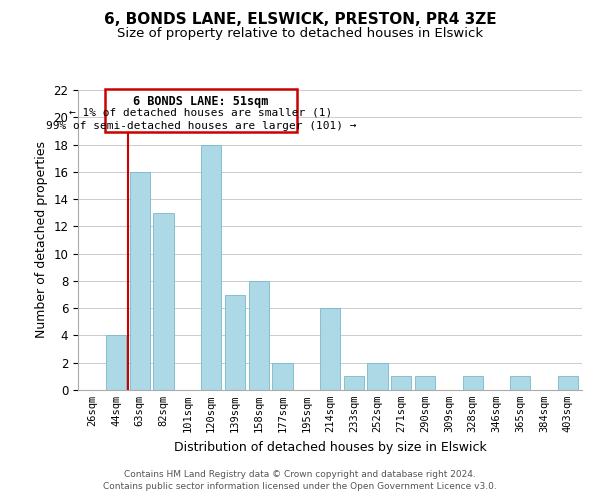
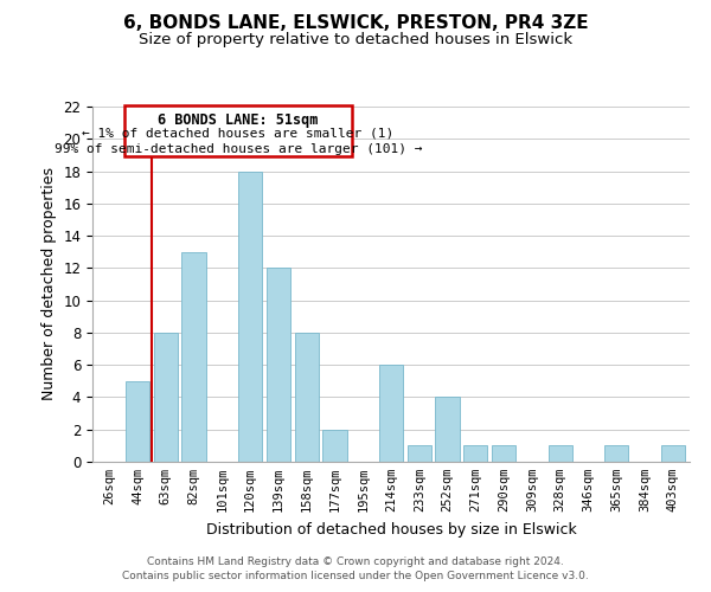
44sqm: 4 -> 5
63sqm: 16 -> 8
139sqm: 7 -> 12
252sqm: 2 -> 4
